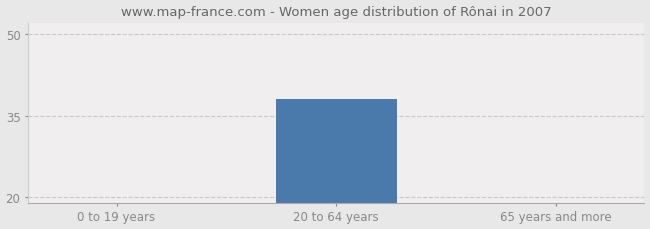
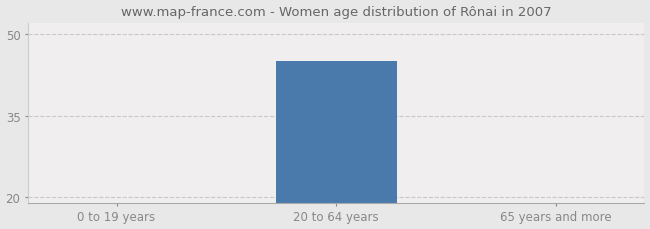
20 to 64 years: 38.0 -> 45.0
